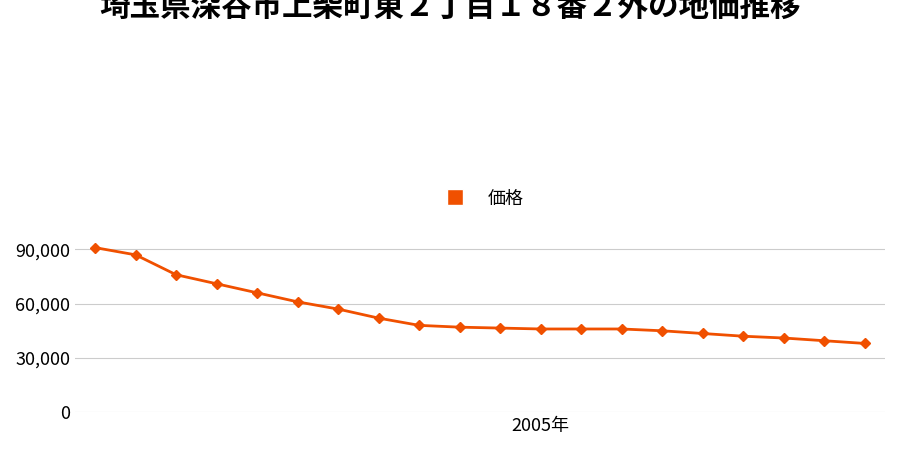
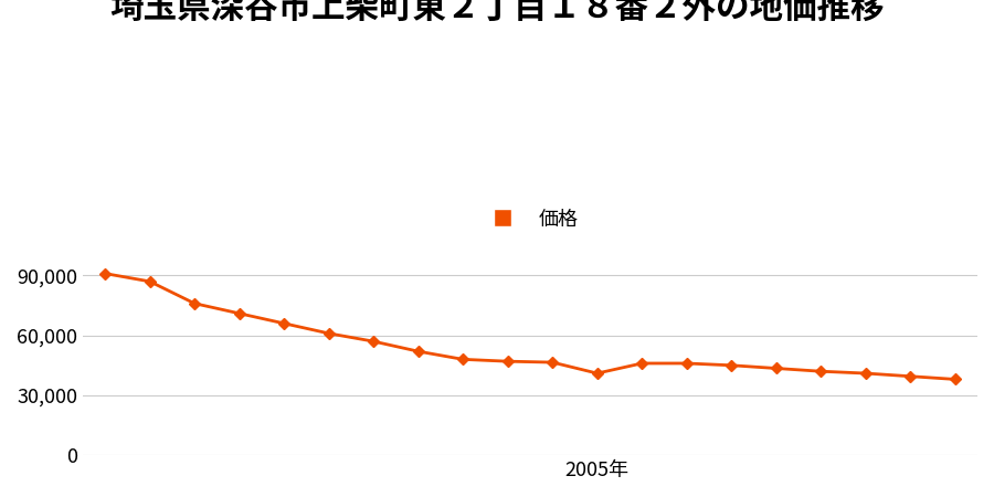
2005年: 46,000 -> 41,000
